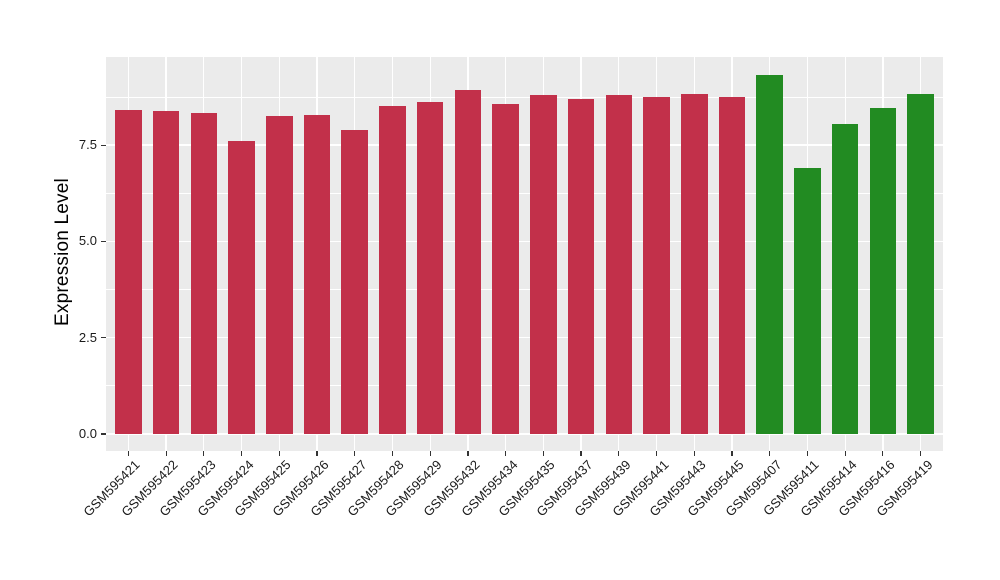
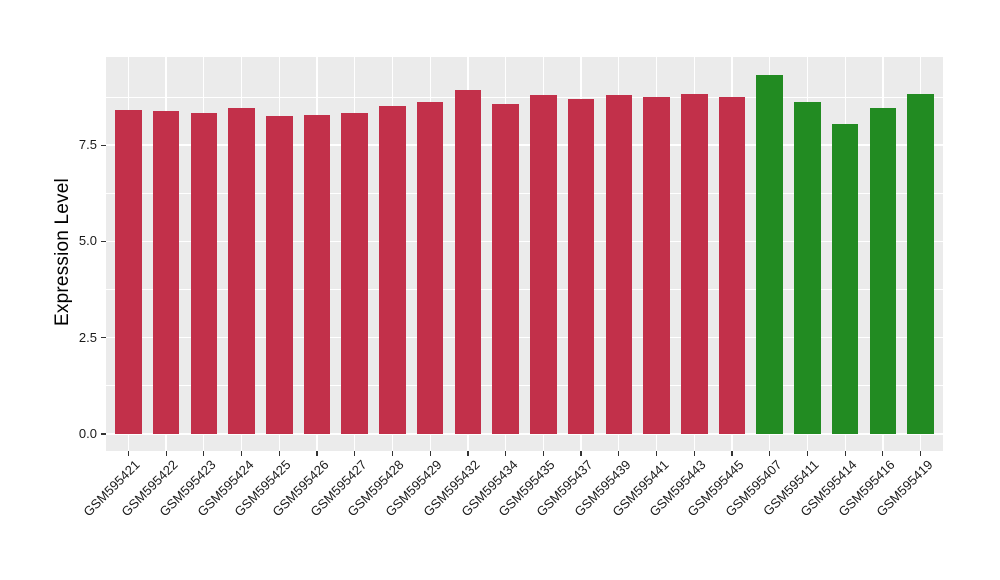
GSM595424: 7.6 -> 8.5
GSM595427: 7.9 -> 8.3
GSM595411: 6.9 -> 8.6
